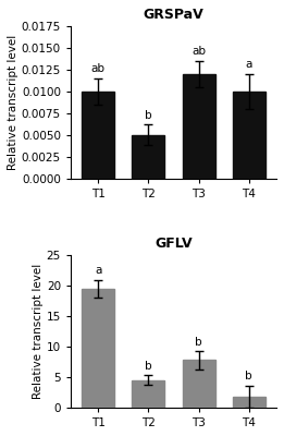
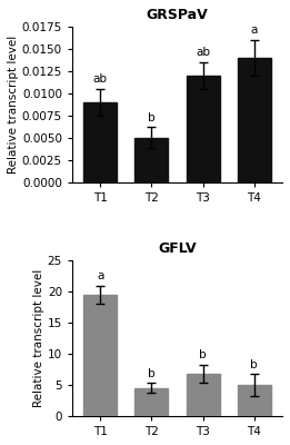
GRSPaV/T1: 0.010 -> 0.009
GRSPaV/T4: 0.010 -> 0.014
GFLV/T3: 7.8 -> 6.8
GFLV/T4: 1.8 -> 5.0
